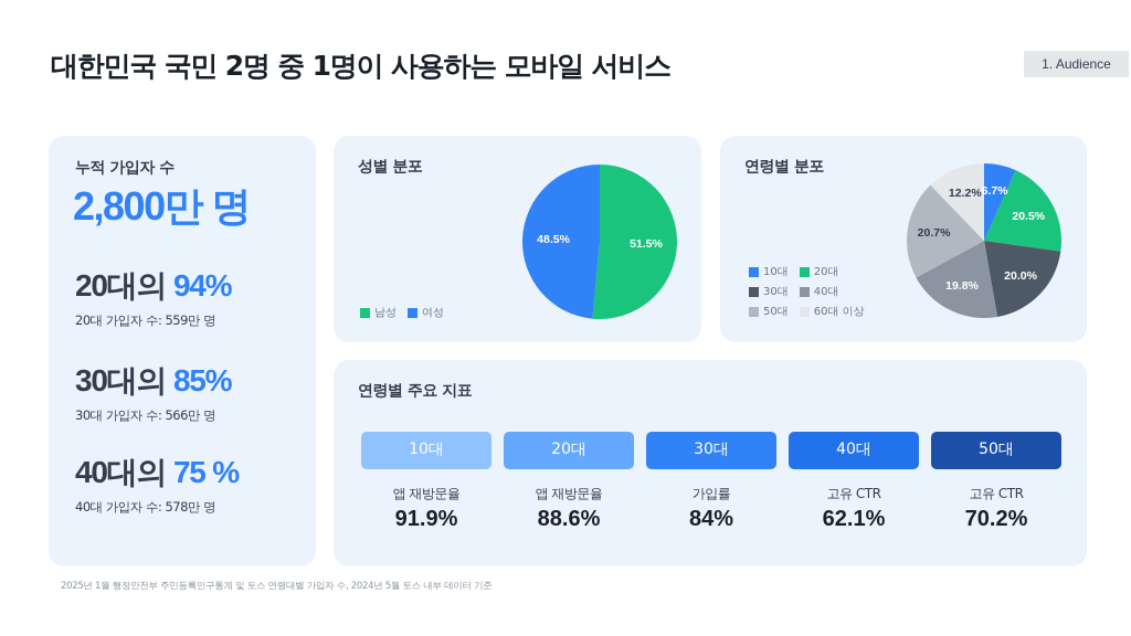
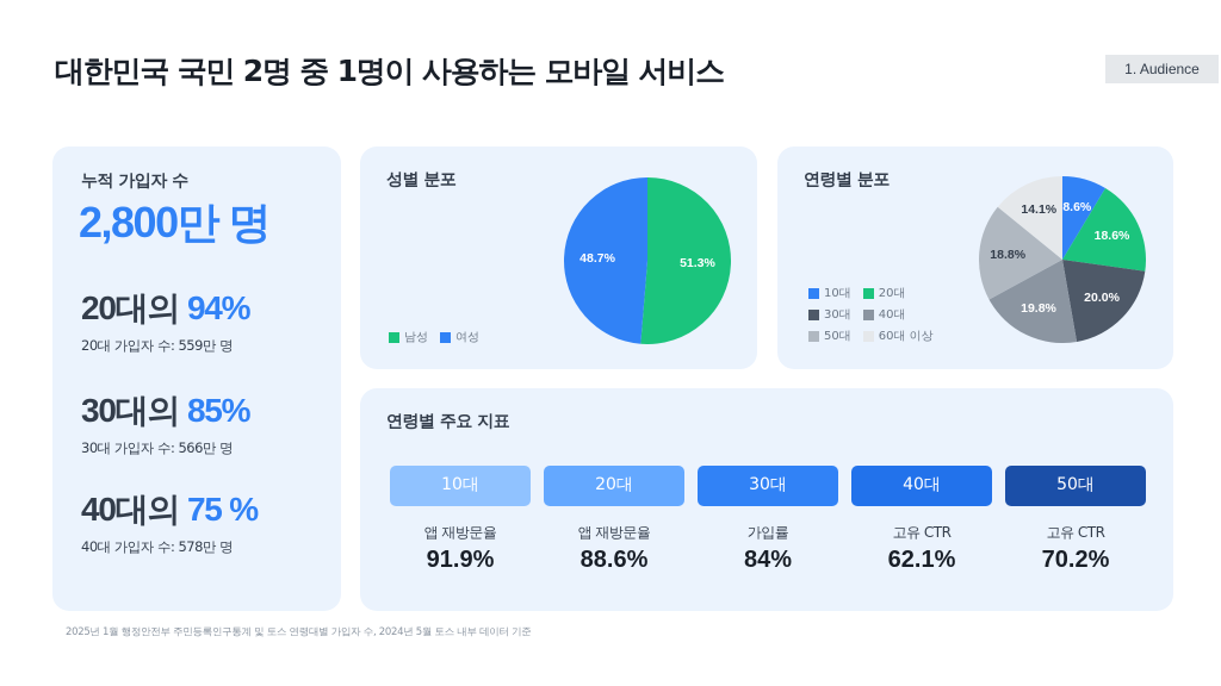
성별 분포/남성: 51.5% -> 51.3%
성별 분포/여성: 48.5% -> 48.7%
연령별 분포/10대: 6.7% -> 8.6%
연령별 분포/20대: 20.5% -> 18.6%
연령별 분포/50대: 20.7% -> 18.8%
연령별 분포/60대 이상: 12.2% -> 14.1%
